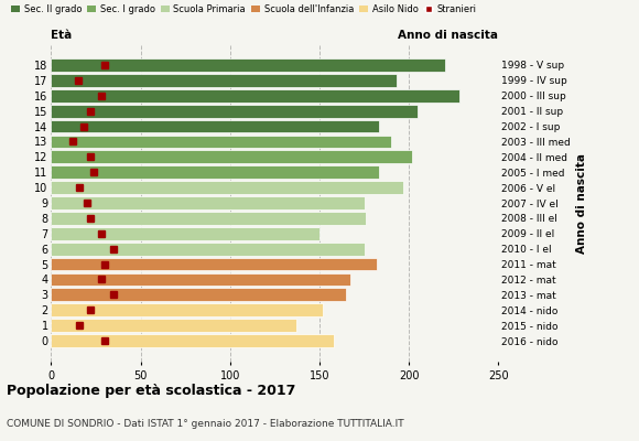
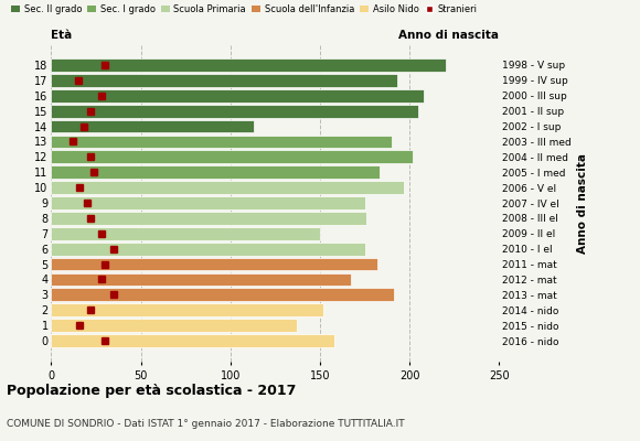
16: 228 -> 208
14: 183 -> 113
3: 165 -> 191
